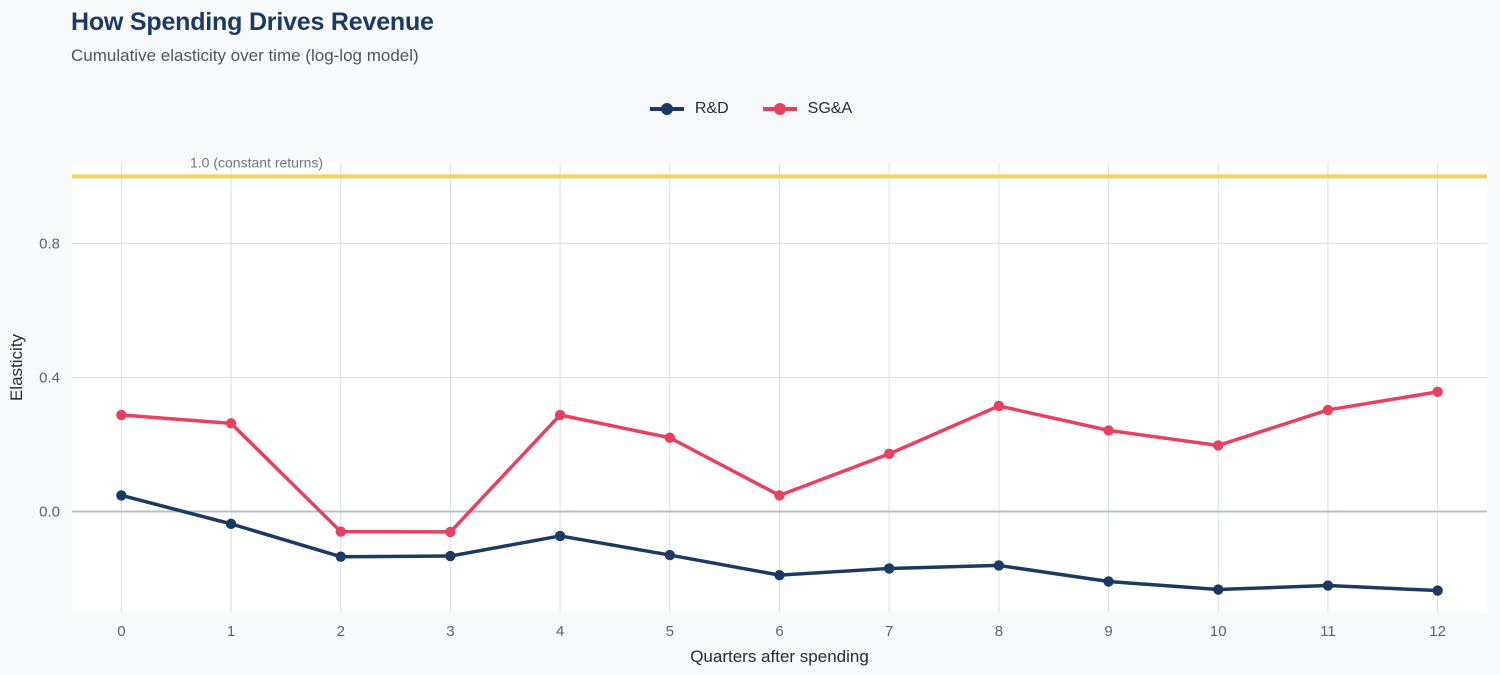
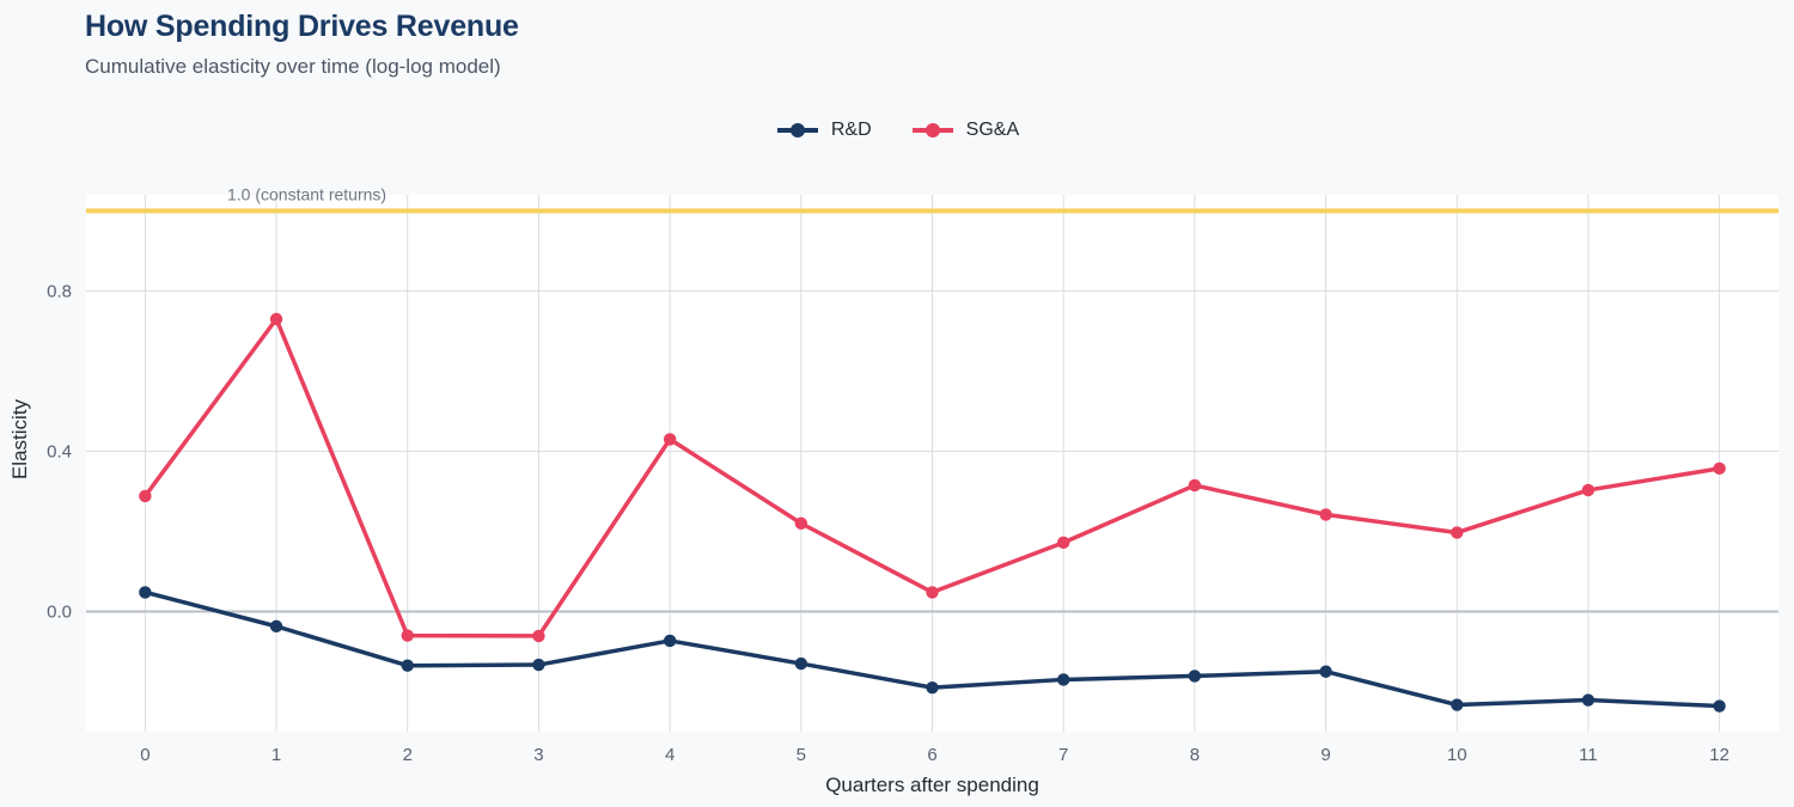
SG&A/1: 0.26 -> 0.73
SG&A/4: 0.29 -> 0.43
R&D/9: -0.21 -> -0.15
